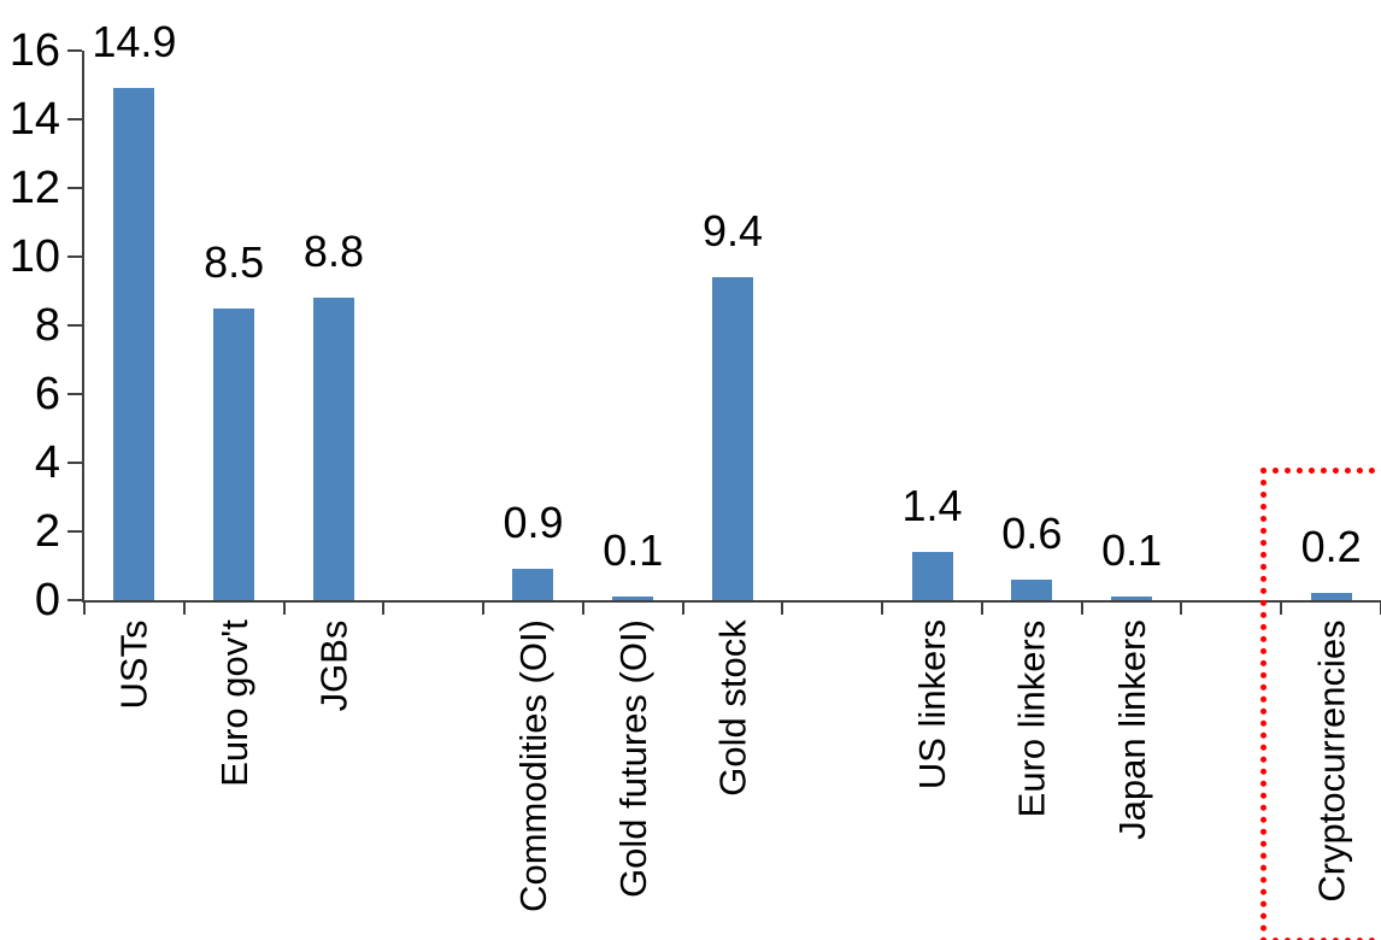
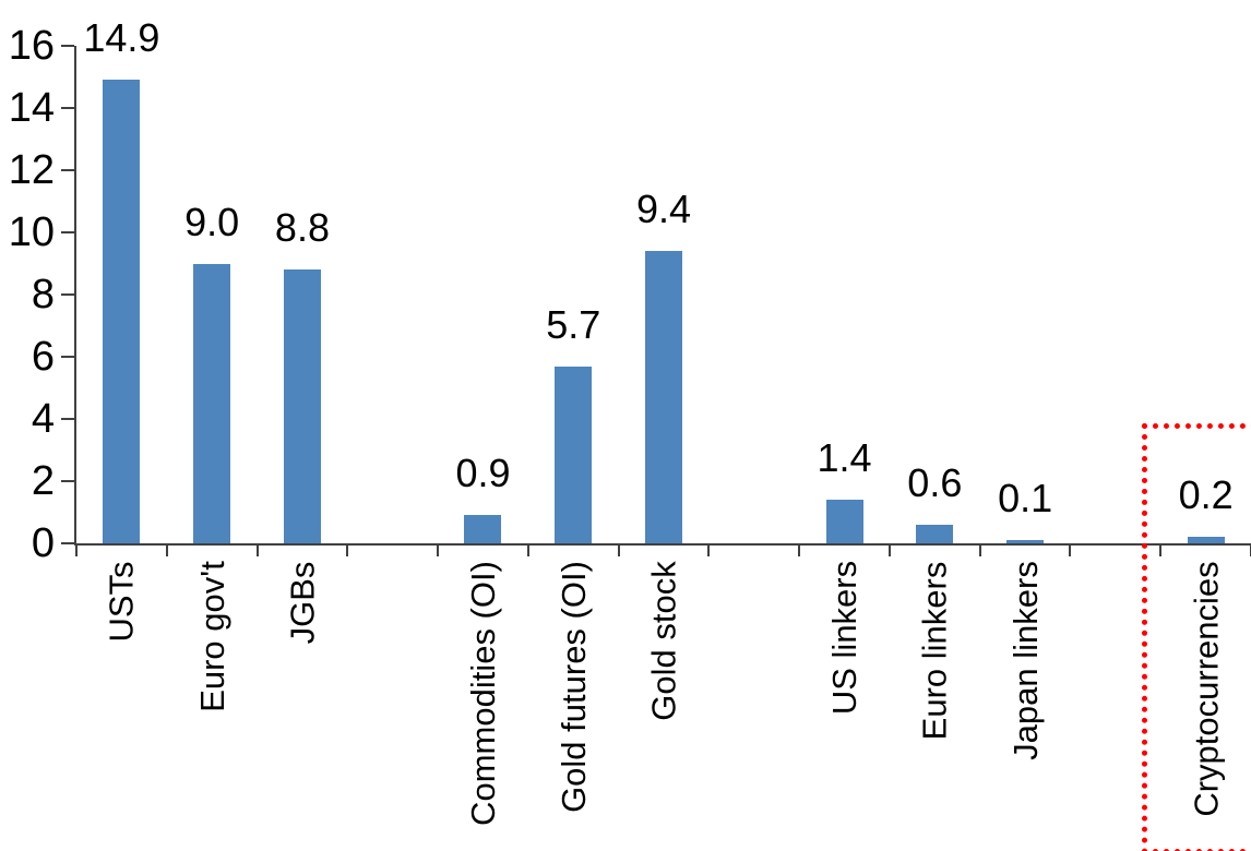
Euro gov't: 8.5 -> 9.0
Gold futures (OI): 0.1 -> 5.7
